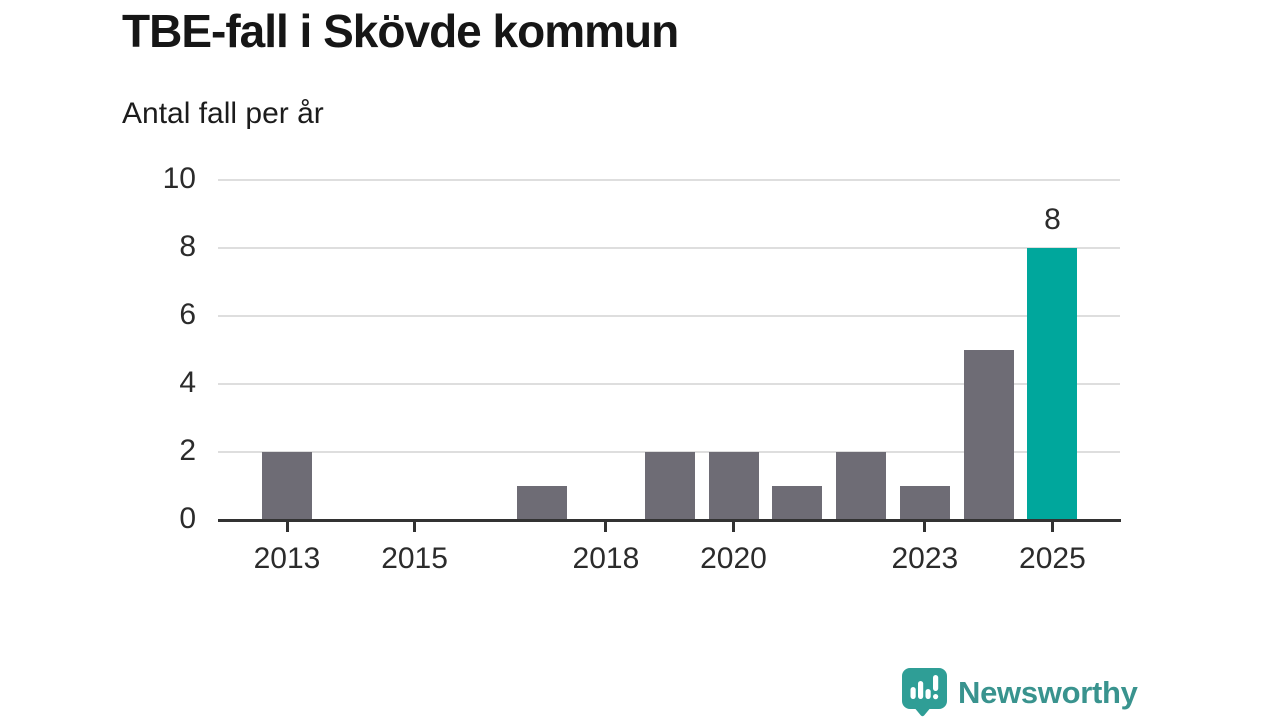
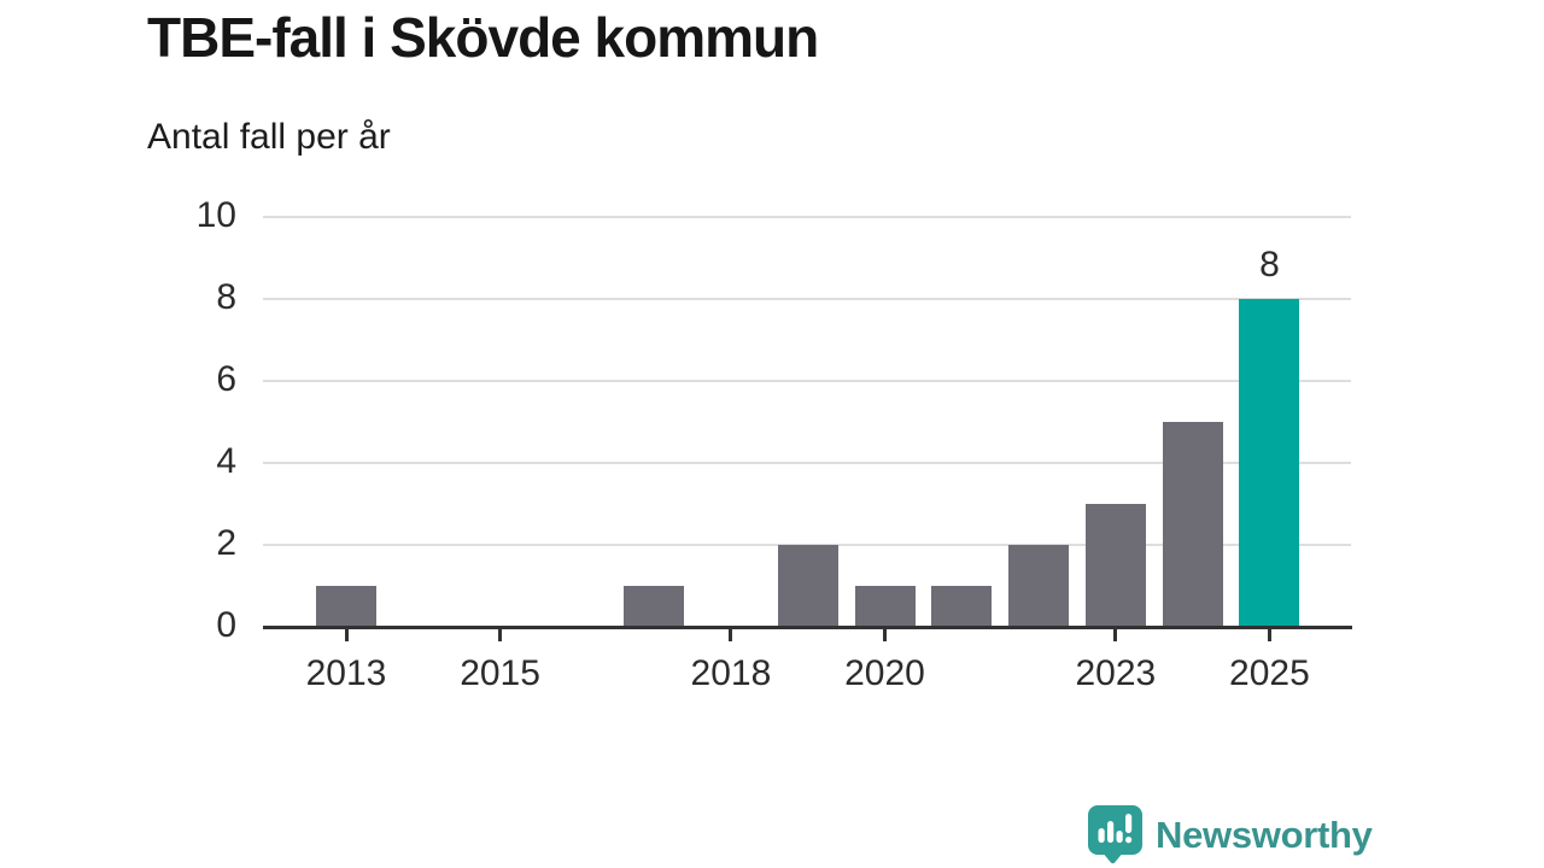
2013: 2 -> 1
2020: 2 -> 1
2023: 1 -> 3
